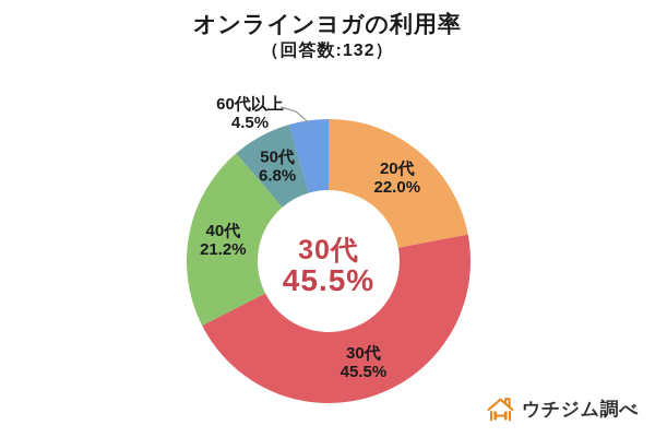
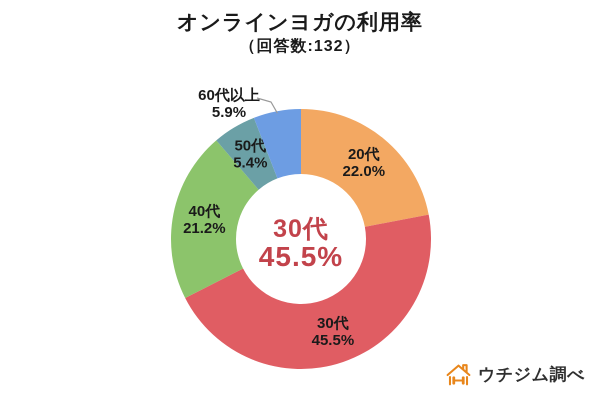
50代: 6.8% -> 5.4%
60代以上: 4.5% -> 5.9%
